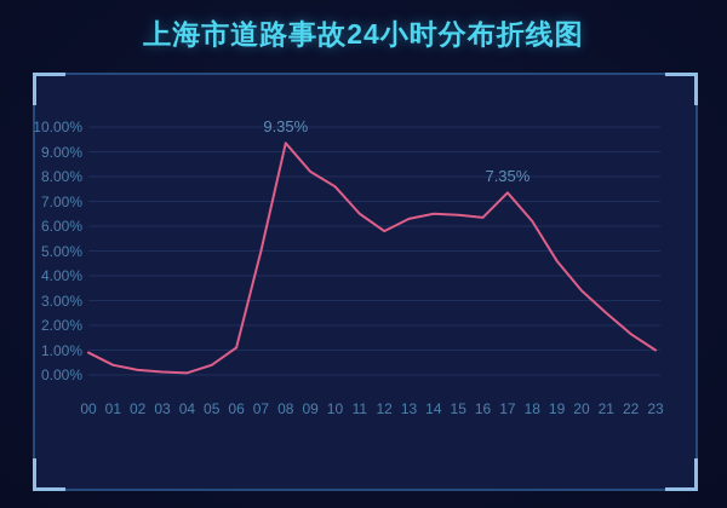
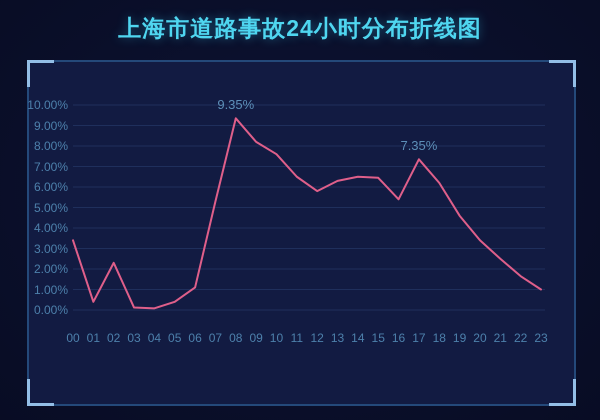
00: 0.9% -> 3.4%
02: 0.2% -> 2.3%
07: 5.0% -> 5.3%
16: 6.3% -> 5.4%
